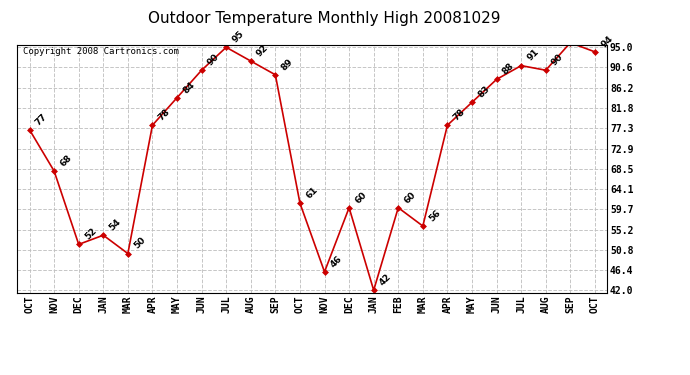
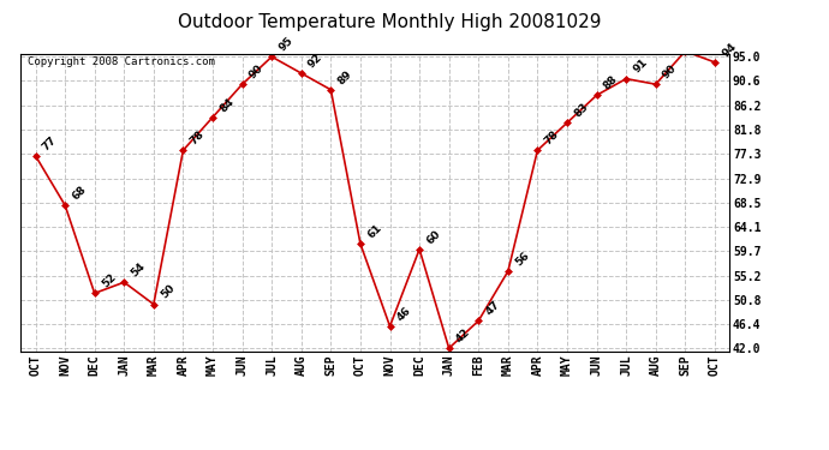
FEB: 60 -> 47
